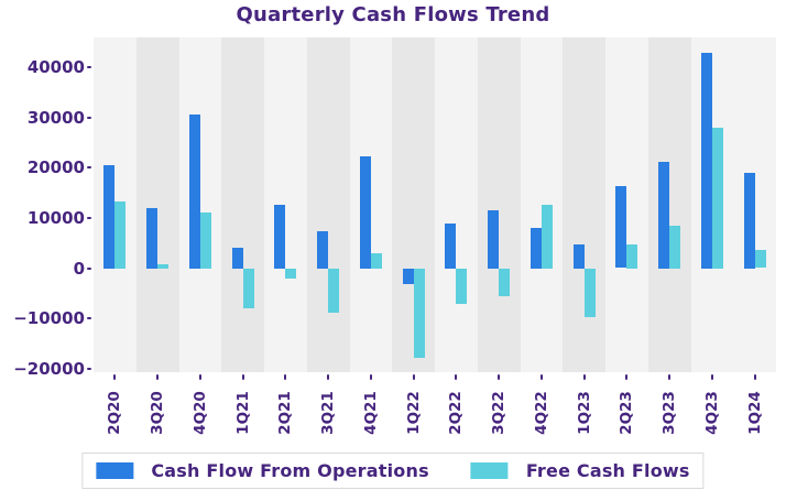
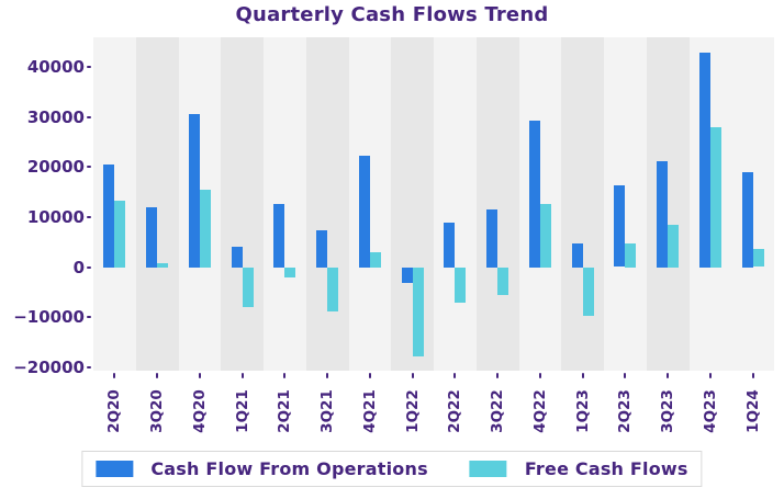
Free Cash Flows/4Q20: 11000 -> 16000
Cash Flow From Operations/4Q22: 8000 -> 29000
